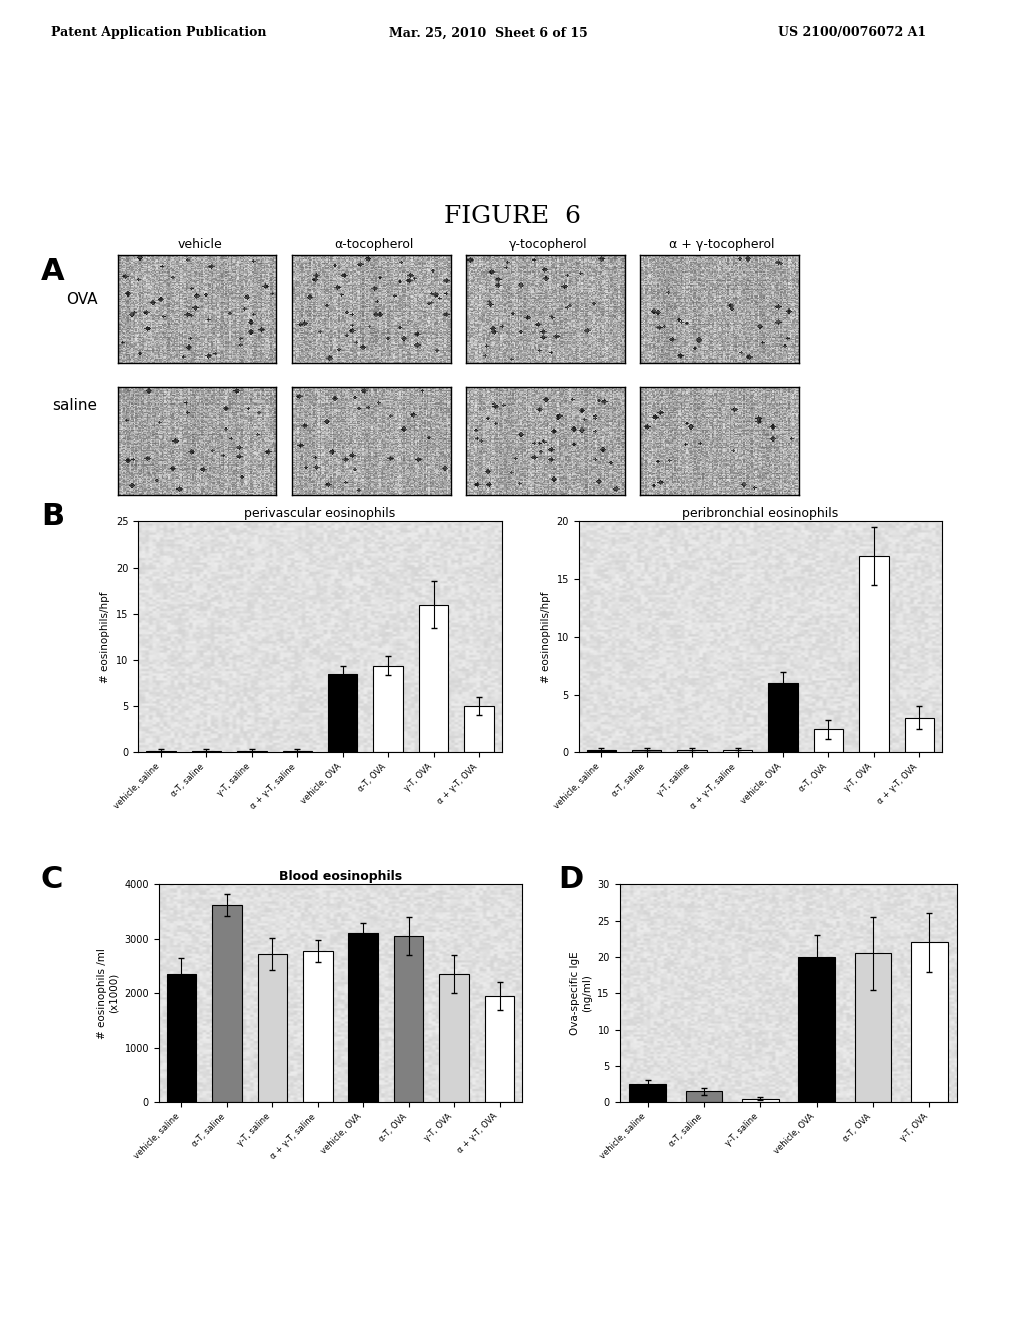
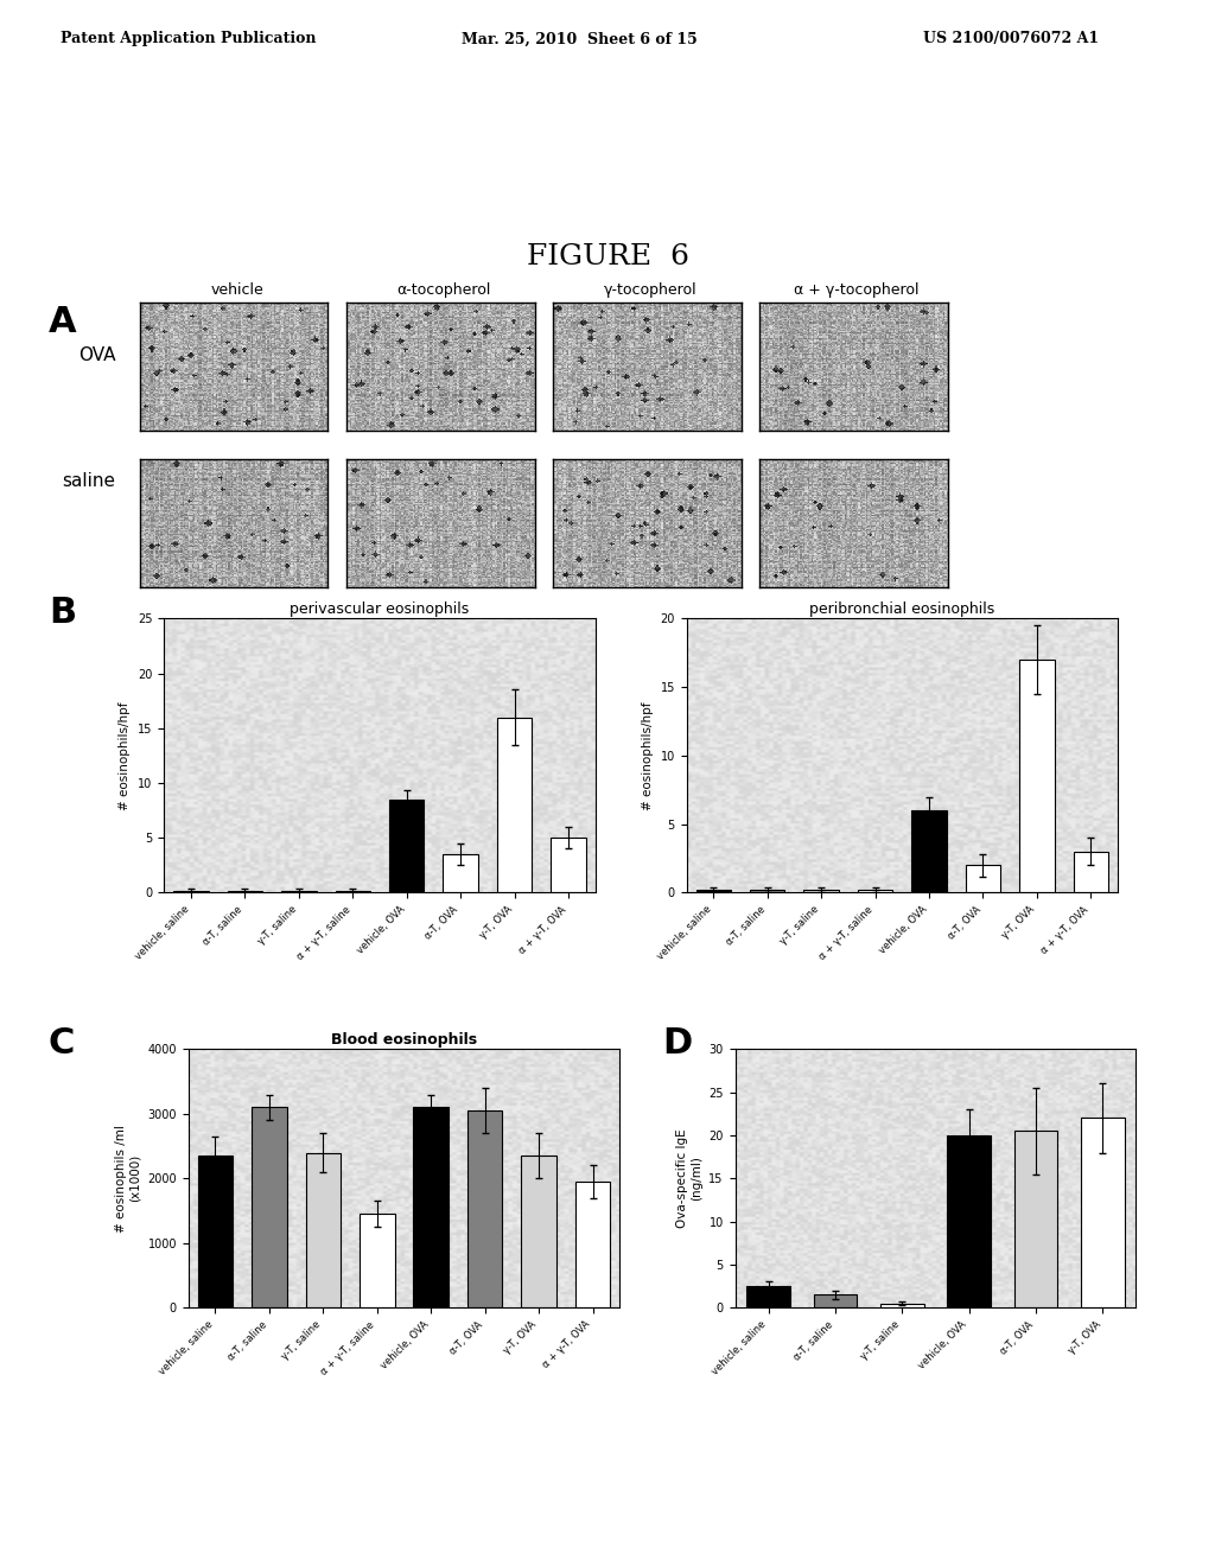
perivascular eosinophils/α-T, OVA: 9.4 -> 3.5
Blood eosinophils/α-T, saline: 3620 -> 3100
Blood eosinophils/γ-T, saline: 2720 -> 2400
Blood eosinophils/α + γ-T, saline: 2780 -> 1450
